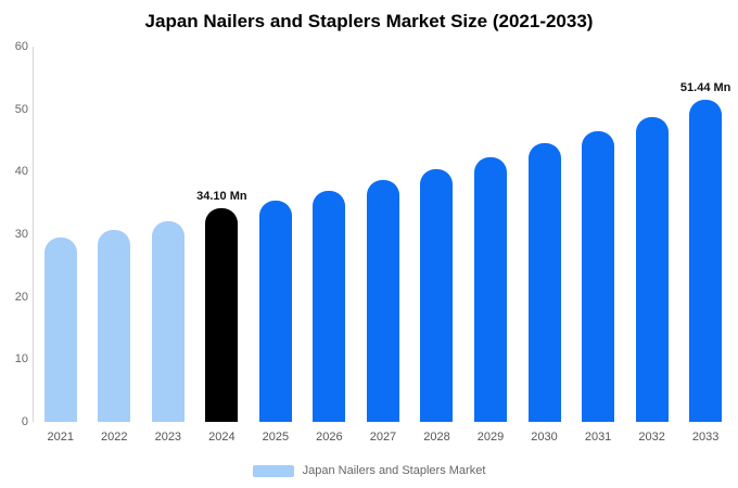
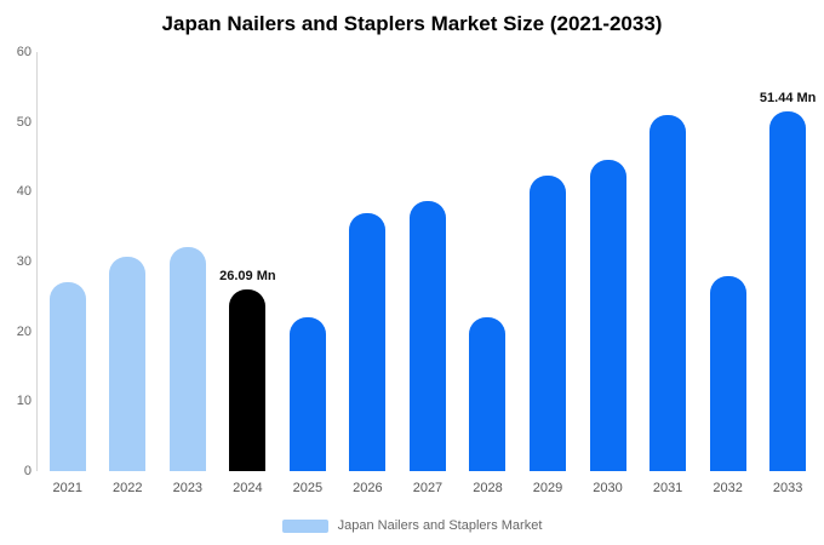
2021: 30 -> 27
2024: 34.10 -> 26.09
2025: 35 -> 22
2028: 40 -> 22
2031: 46 -> 51
2032: 49 -> 28
